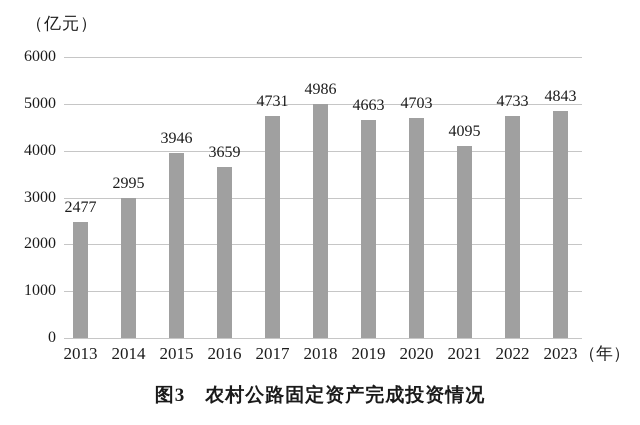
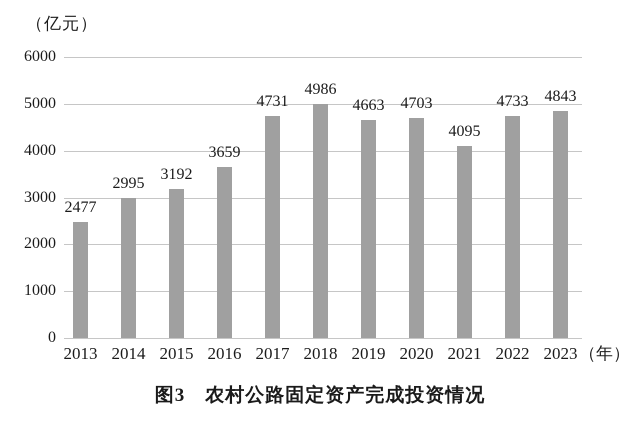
2015: 3946 -> 3192
